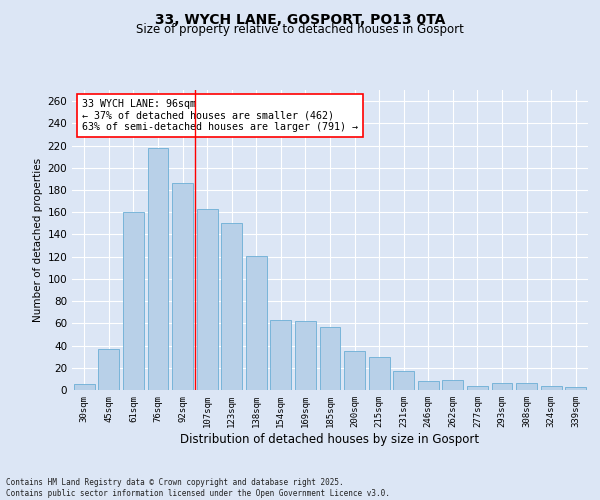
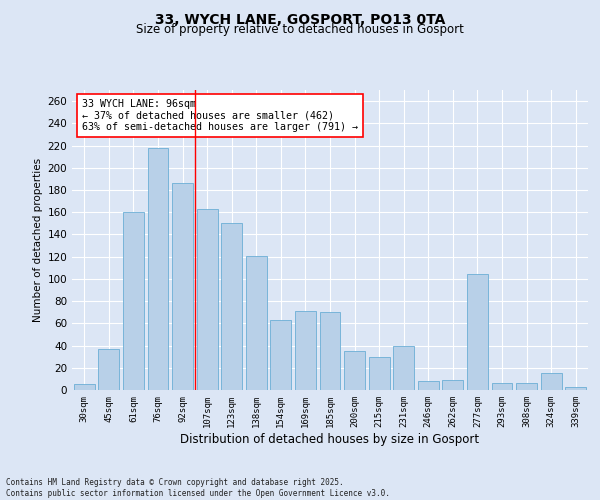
169sqm: 62 -> 71
185sqm: 57 -> 70
231sqm: 17 -> 40
277sqm: 4 -> 104
324sqm: 4 -> 15
